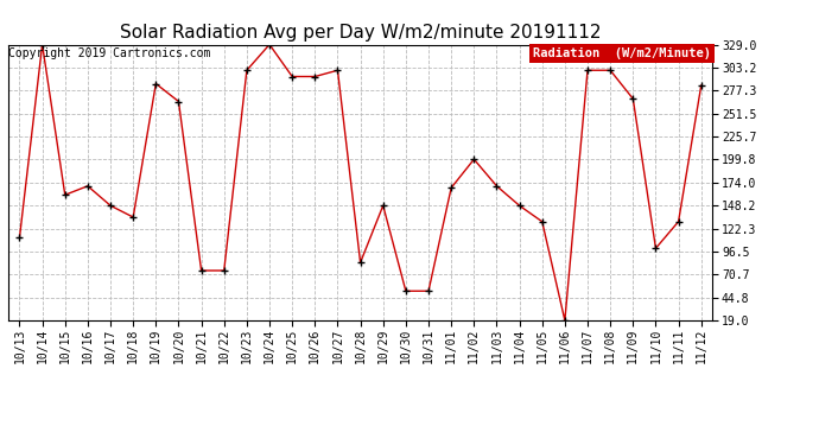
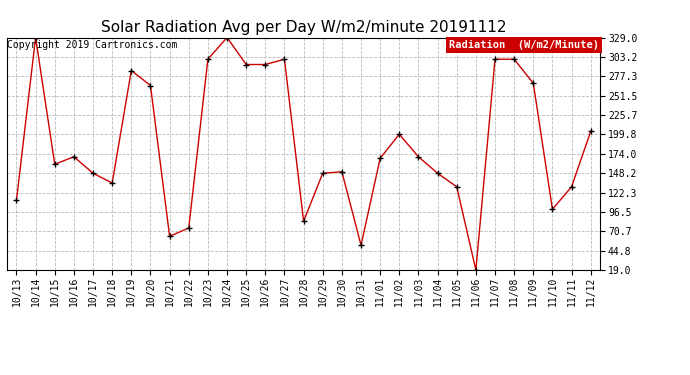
10/21: 75 -> 64
10/30: 52 -> 150
11/12: 283 -> 204
